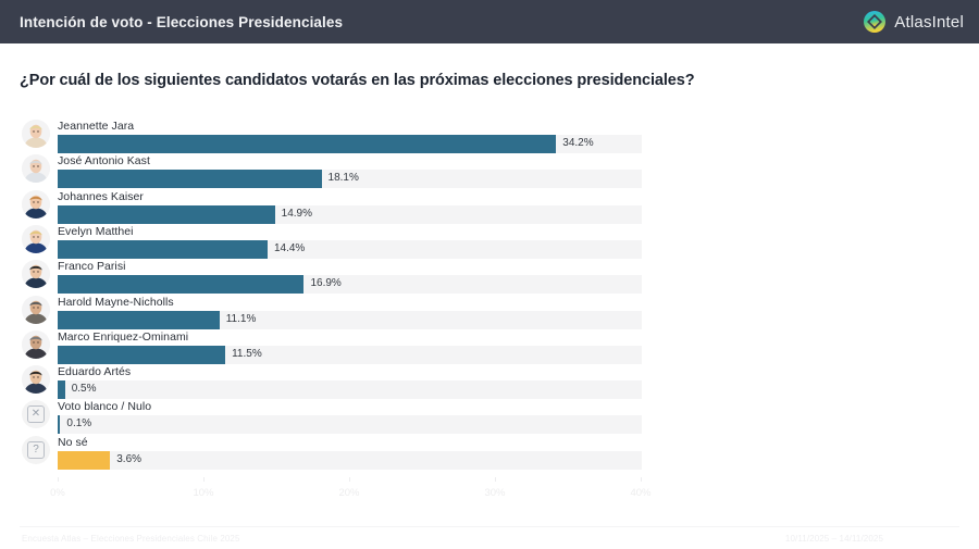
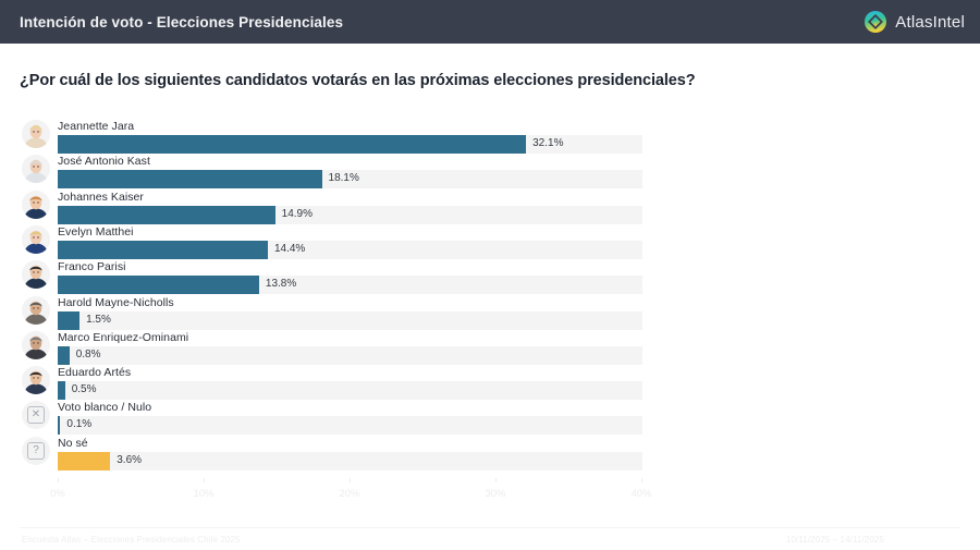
Jeannette Jara: 34.2% -> 32.1%
Franco Parisi: 16.9% -> 13.8%
Harold Mayne-Nicholls: 11.1% -> 1.5%
Marco Enriquez-Ominami: 11.5% -> 0.8%
